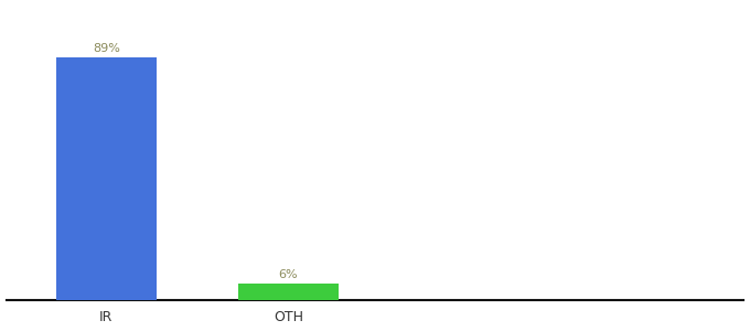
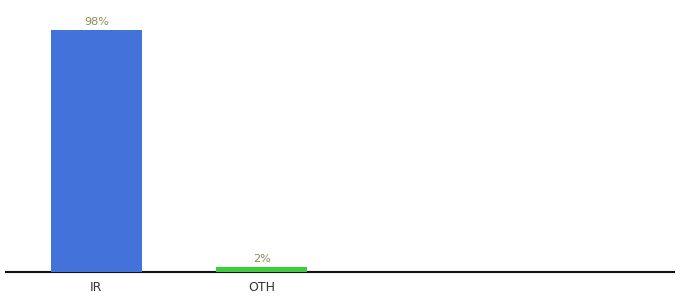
IR: 89% -> 98%
OTH: 6% -> 2%
